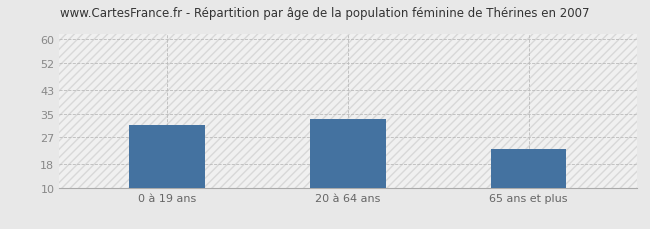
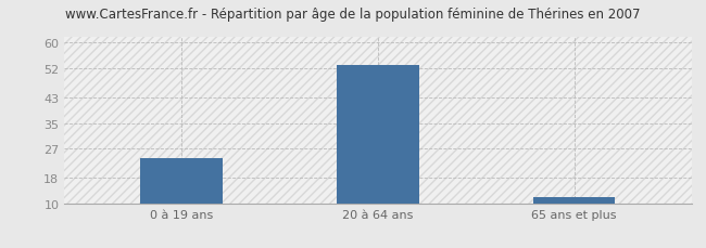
0 à 19 ans: 31 -> 24
20 à 64 ans: 33 -> 53
65 ans et plus: 23 -> 12
